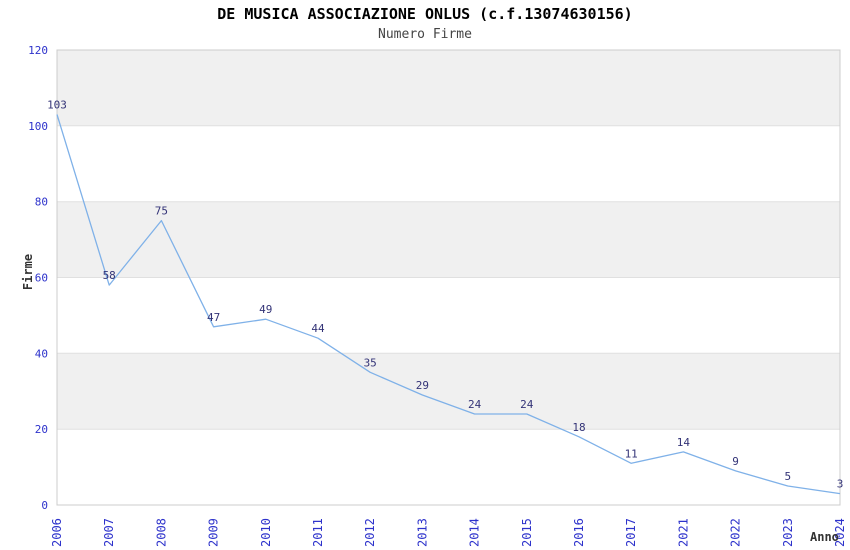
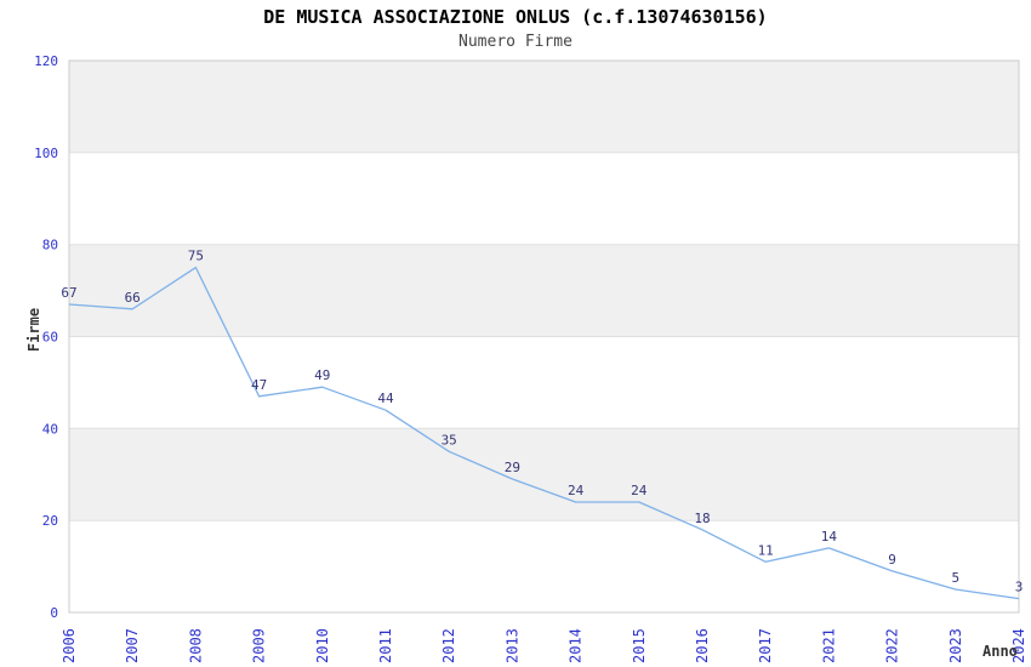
2006: 103 -> 67
2007: 58 -> 66
